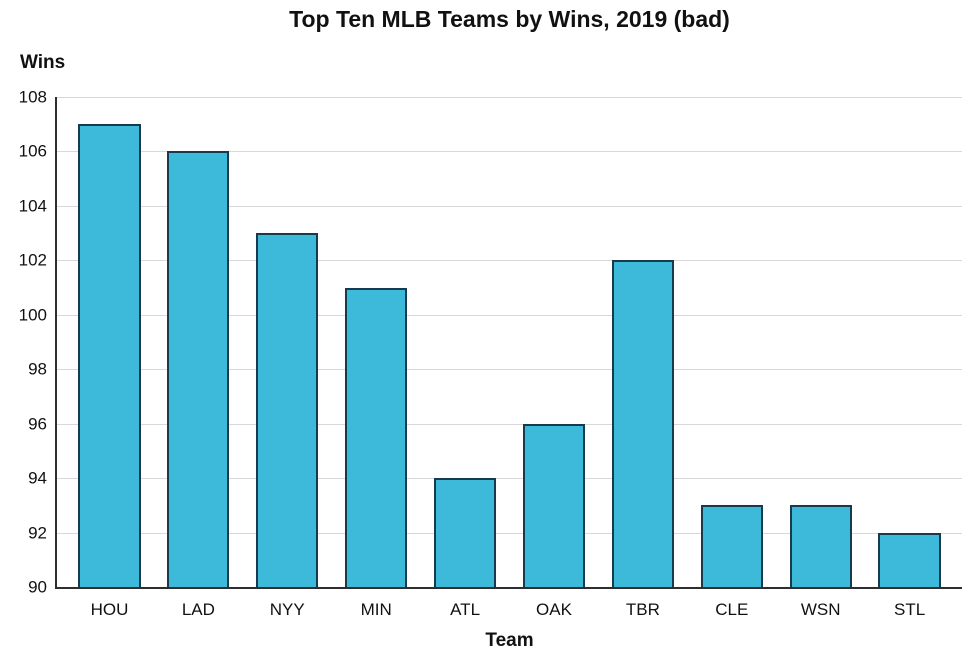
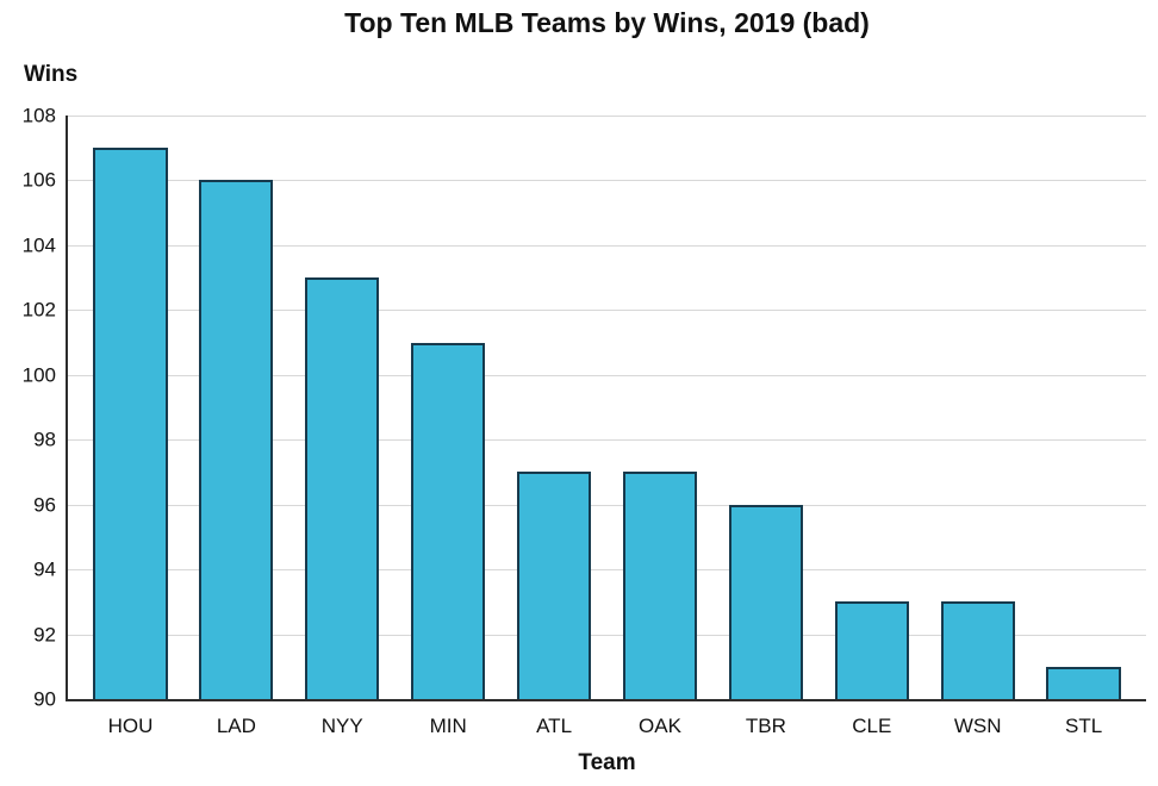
ATL: 94 -> 97
OAK: 96 -> 97
TBR: 102 -> 96
STL: 92 -> 91
